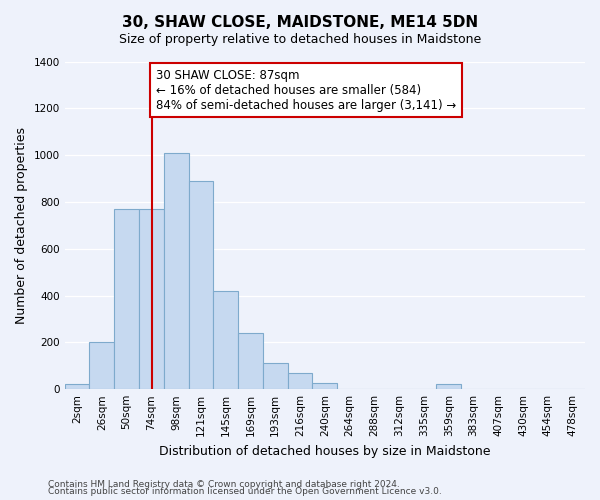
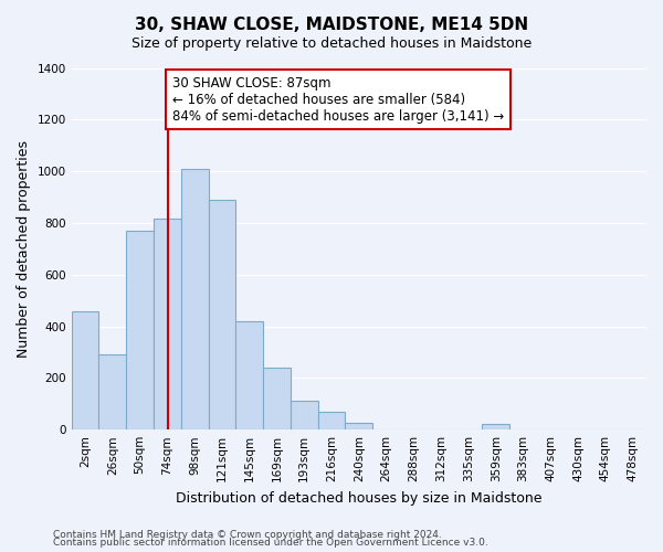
2sqm: 20 -> 460
26sqm: 200 -> 290
74sqm: 770 -> 815
